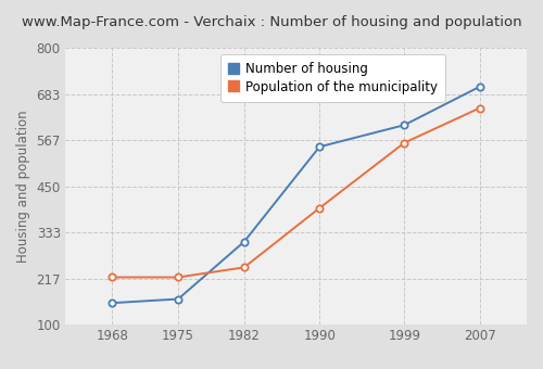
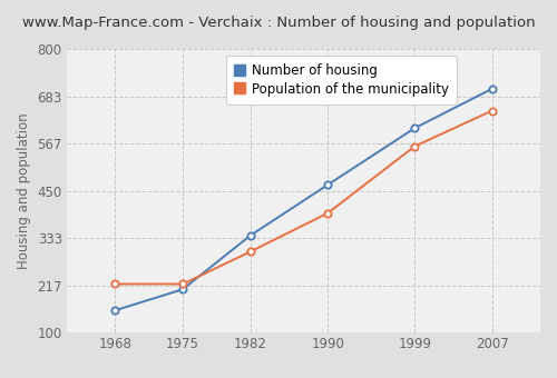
Number of housing/1975: 165 -> 207
Number of housing/1982: 310 -> 340
Population of the municipality/1982: 245 -> 300
Number of housing/1990: 550 -> 465
